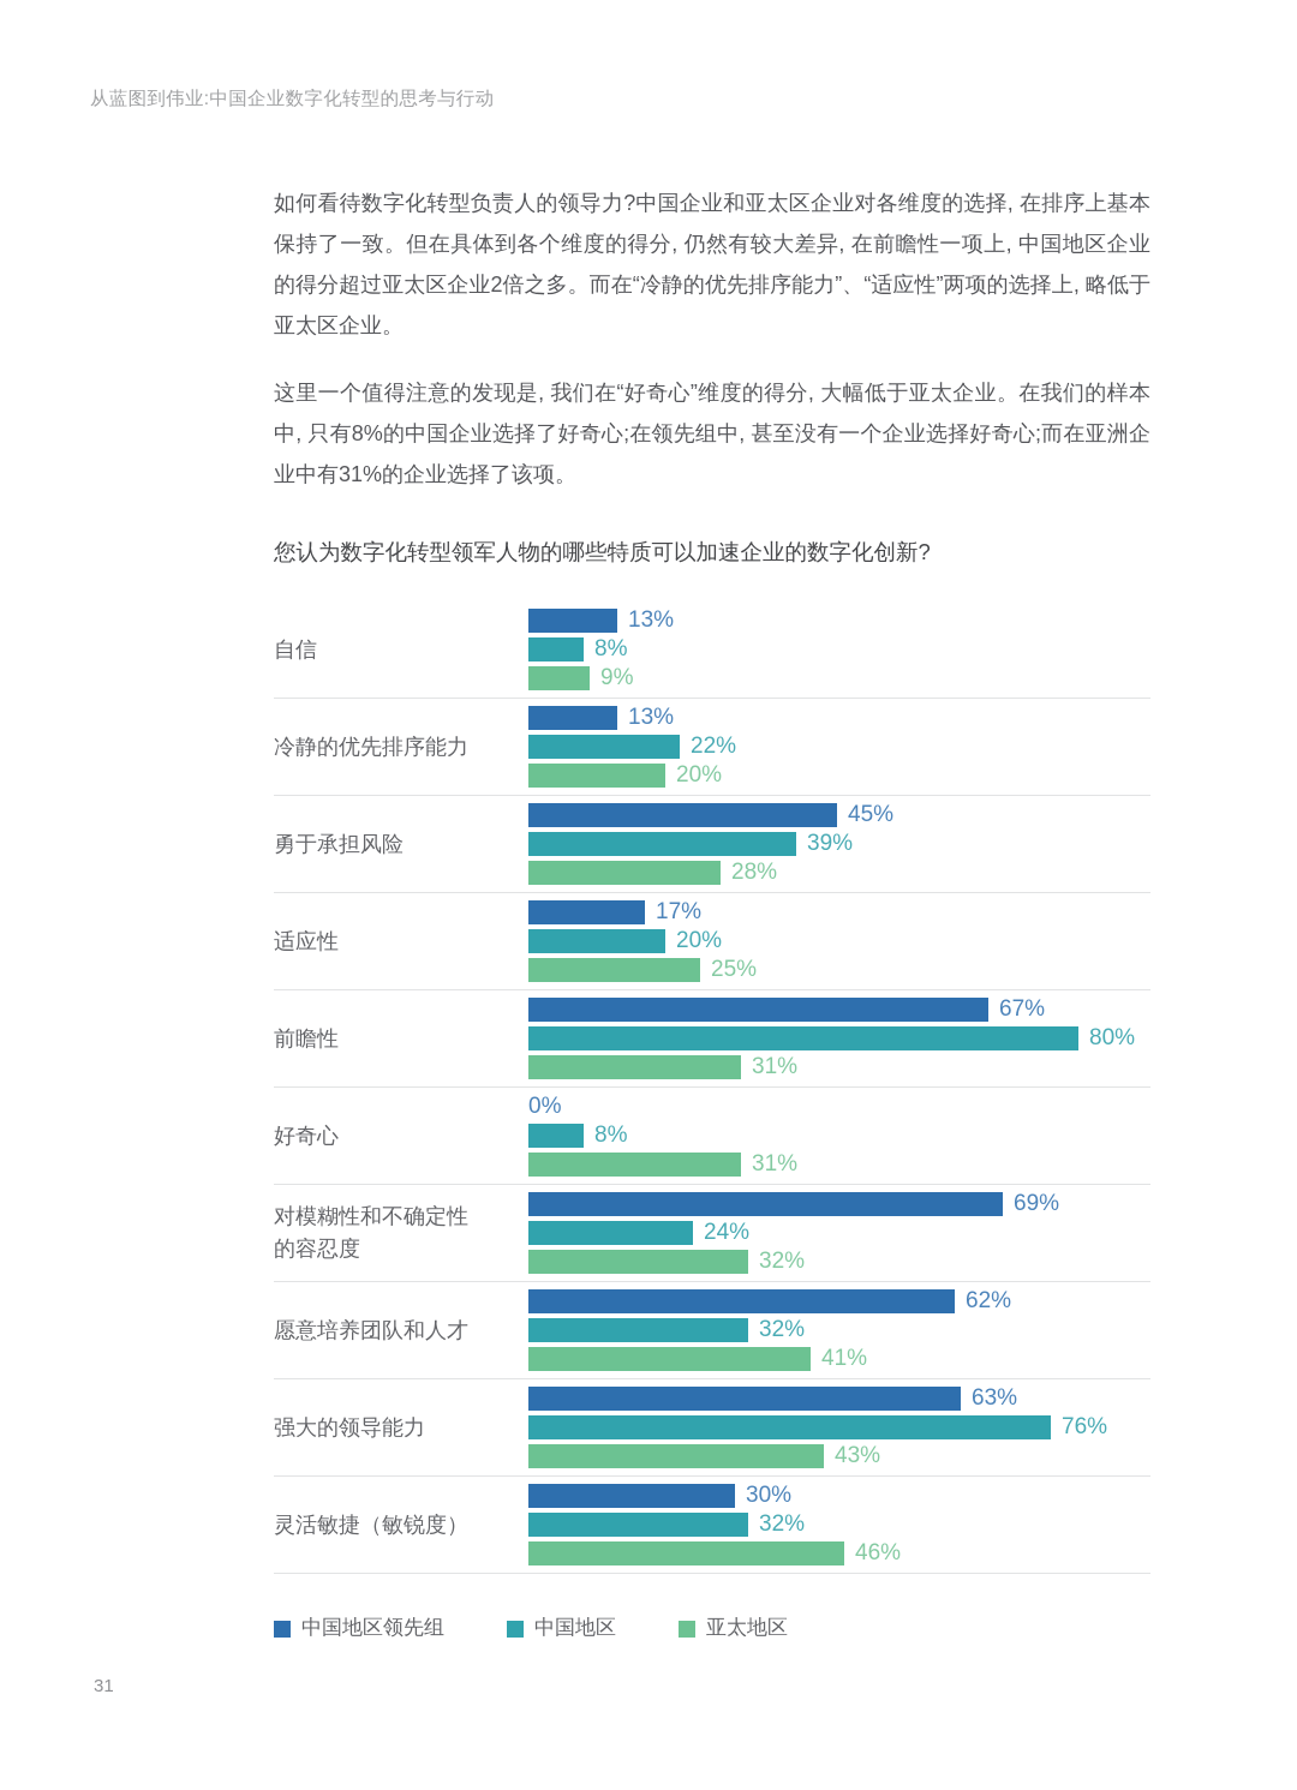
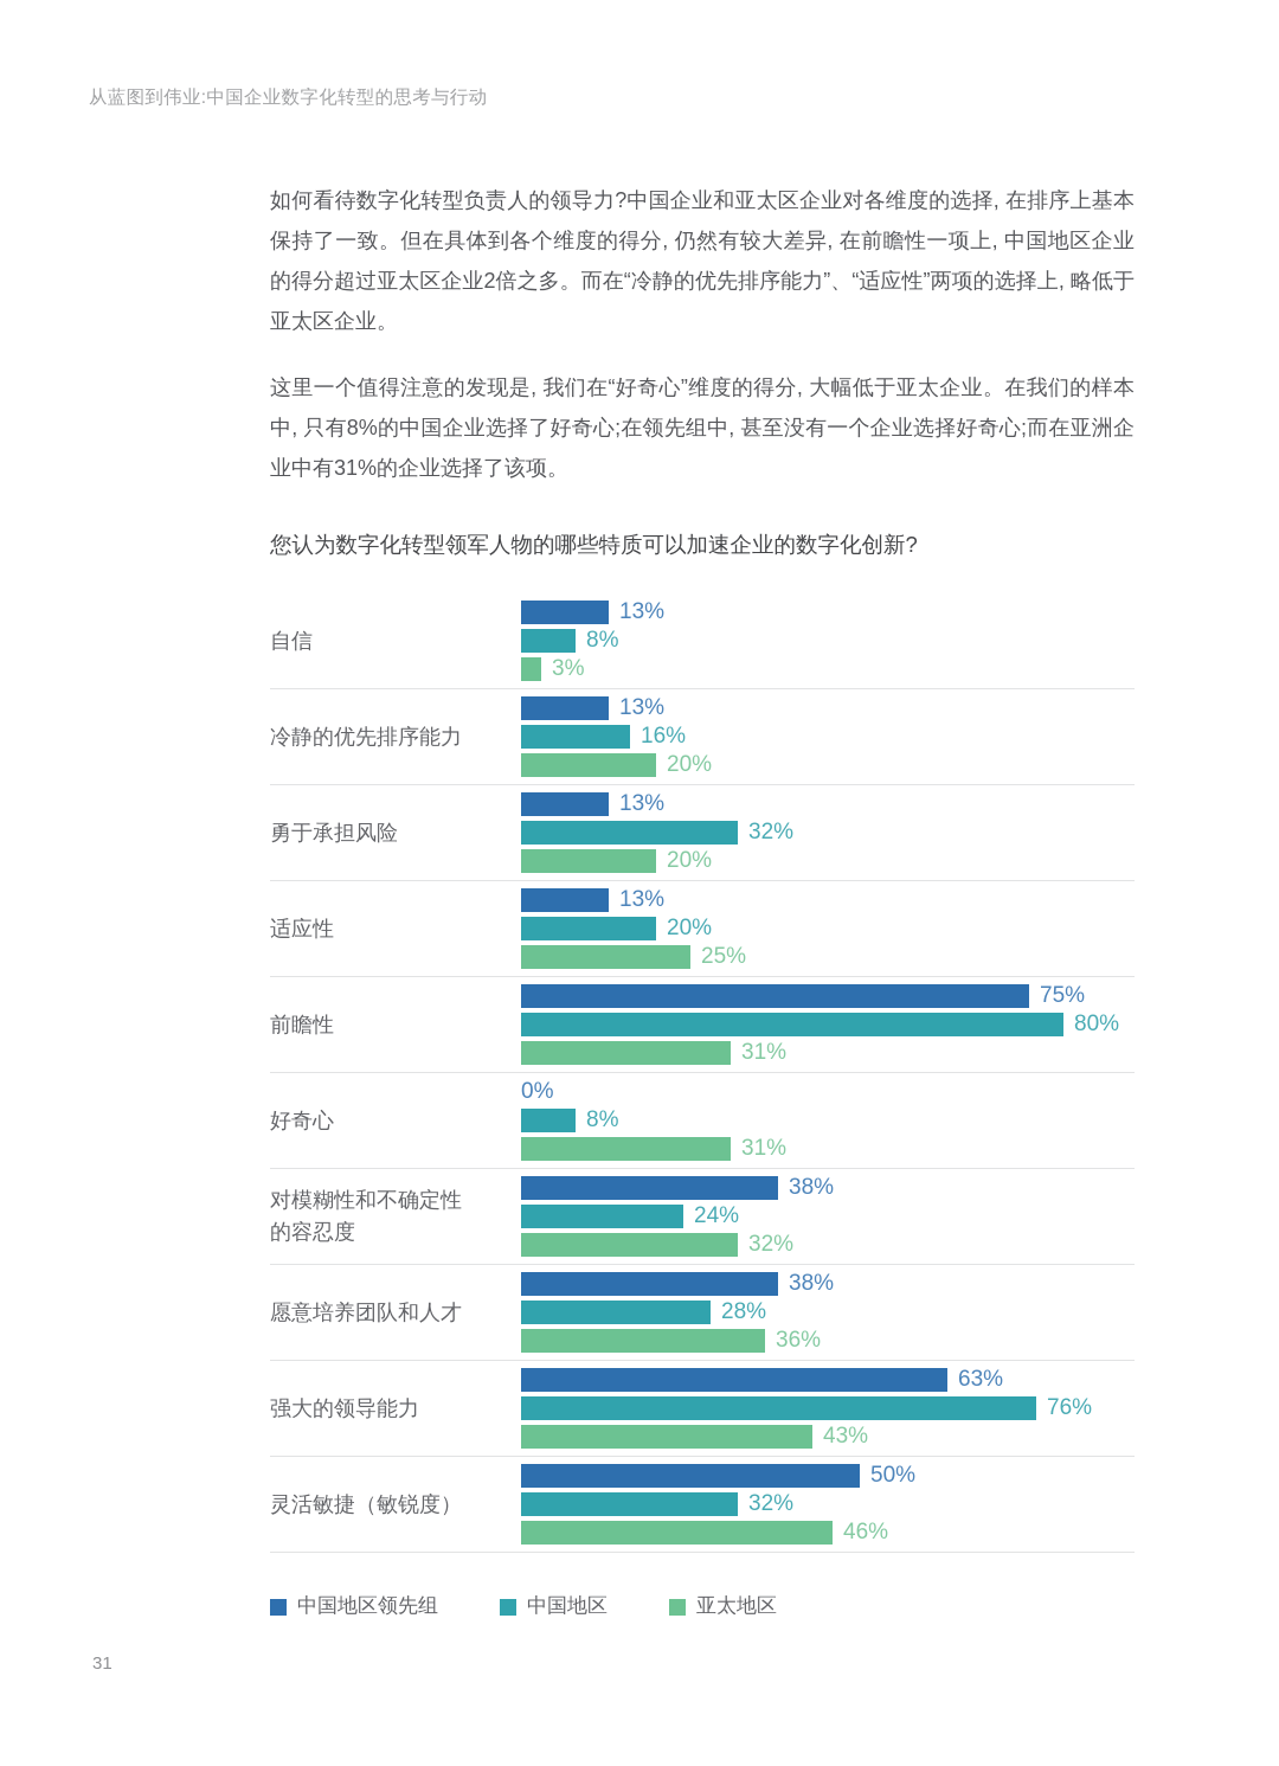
亚太地区/自信: 9% -> 3%
中国地区/冷静的优先排序能力: 22% -> 16%
中国地区领先组/勇于承担风险: 45% -> 13%
中国地区/勇于承担风险: 39% -> 32%
亚太地区/勇于承担风险: 28% -> 20%
中国地区领先组/适应性: 17% -> 13%
中国地区领先组/前瞻性: 67% -> 75%
中国地区领先组/对模糊性和不确定性的容忍度: 69% -> 38%
中国地区领先组/愿意培养团队和人才: 62% -> 38%
中国地区/愿意培养团队和人才: 32% -> 28%
亚太地区/愿意培养团队和人才: 41% -> 36%
中国地区领先组/灵活敏捷（敏锐度）: 30% -> 50%
